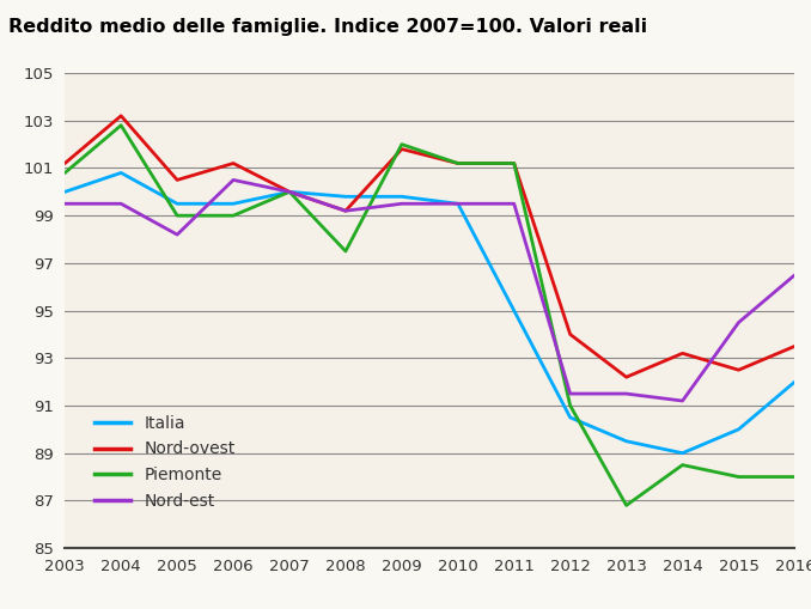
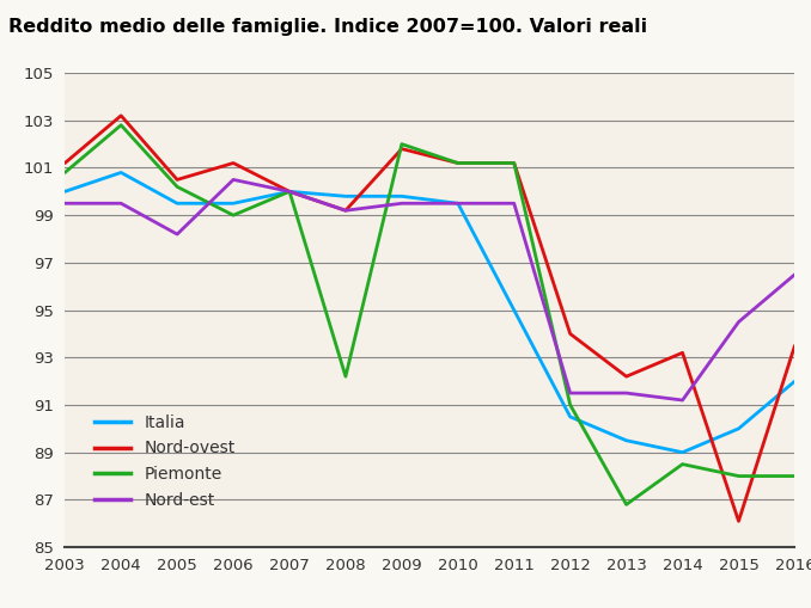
Piemonte/2005: 99.0 -> 100.2
Piemonte/2008: 97.5 -> 92.2
Nord-ovest/2015: 92.5 -> 86.1
